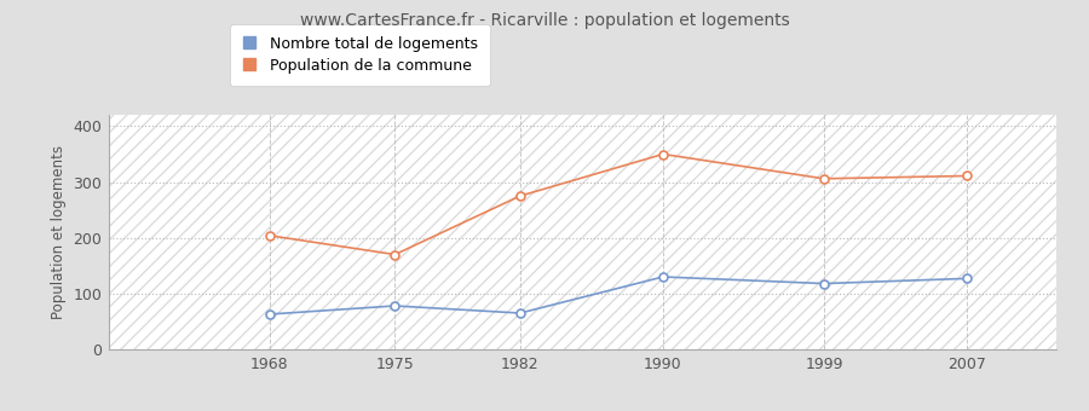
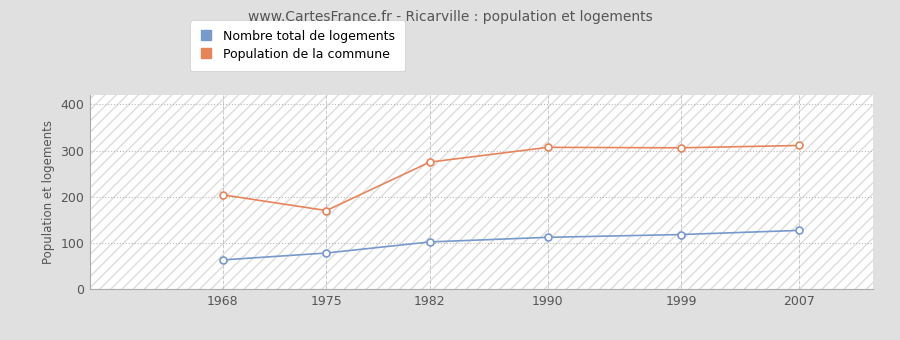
Nombre total de logements/1982: 65 -> 102
Nombre total de logements/1990: 130 -> 112
Population de la commune/1990: 350 -> 307
